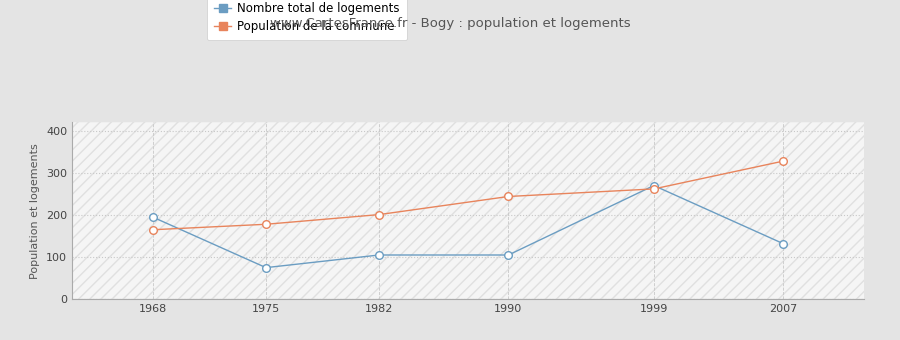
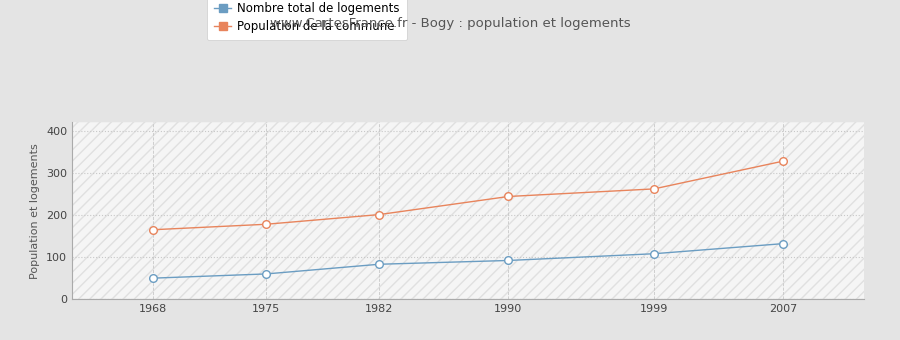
Nombre total de logements/1968: 195 -> 50
Nombre total de logements/1975: 75 -> 60
Nombre total de logements/1982: 105 -> 83
Nombre total de logements/1990: 105 -> 92
Nombre total de logements/1999: 270 -> 108
